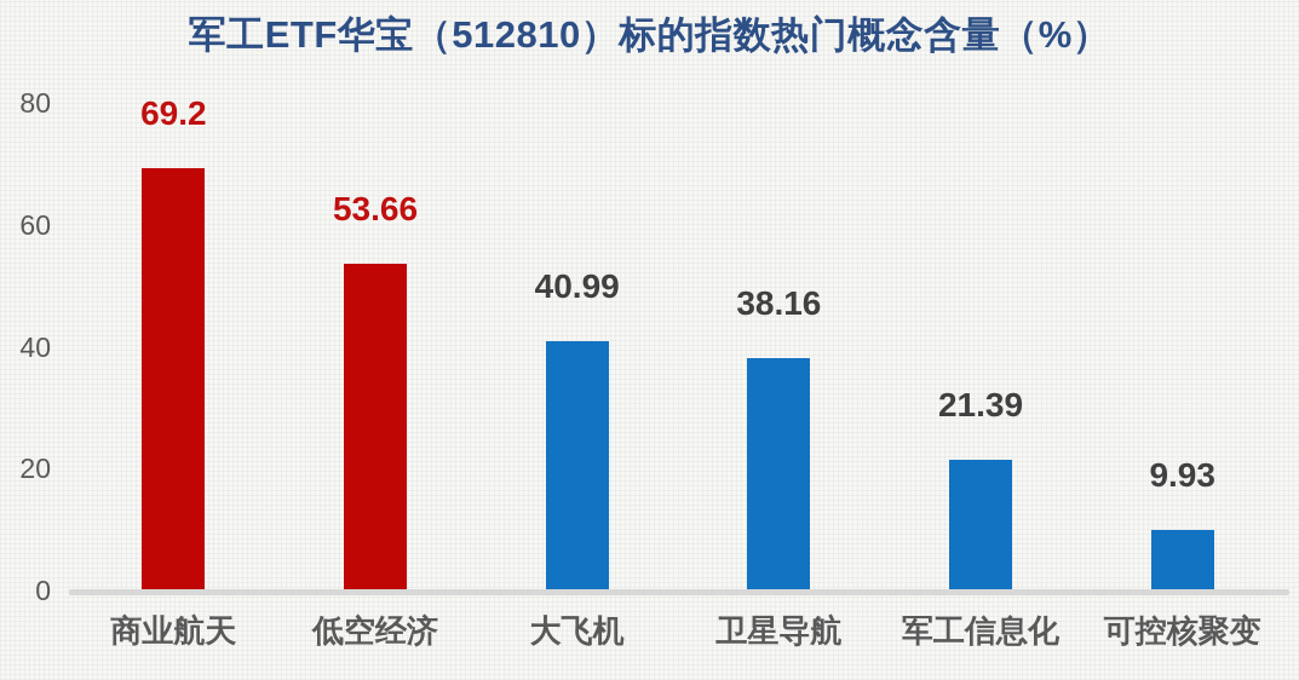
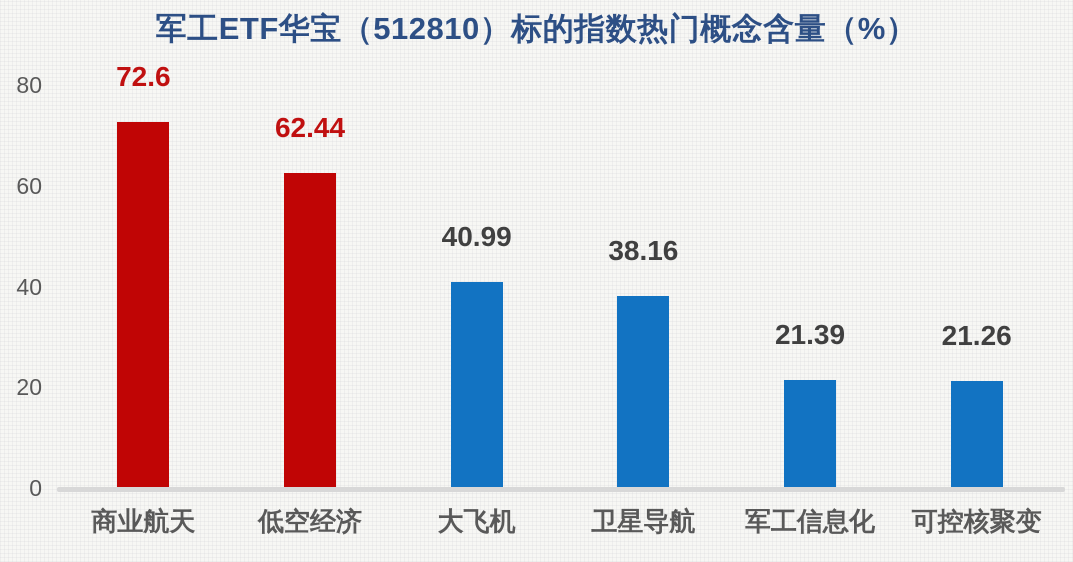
商业航天: 69.2 -> 72.6
低空经济: 53.66 -> 62.44
可控核聚变: 9.93 -> 21.26
